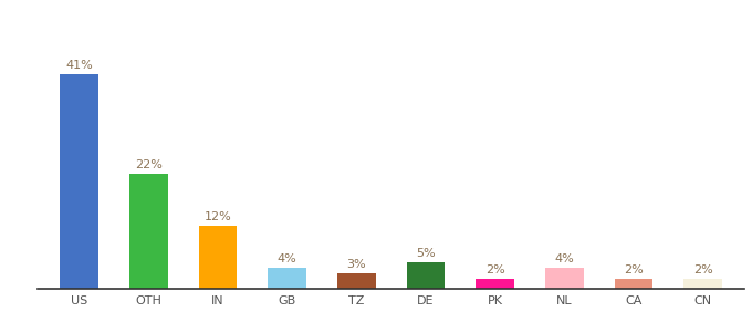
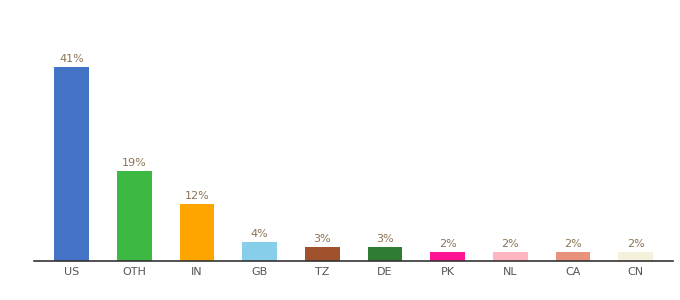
OTH: 22% -> 19%
DE: 5% -> 3%
NL: 4% -> 2%
